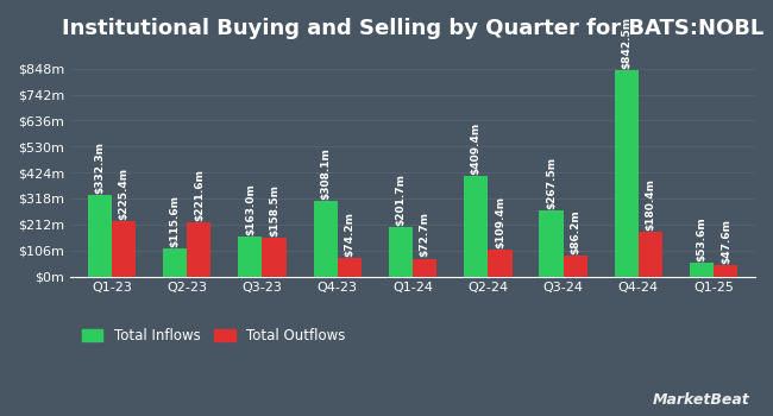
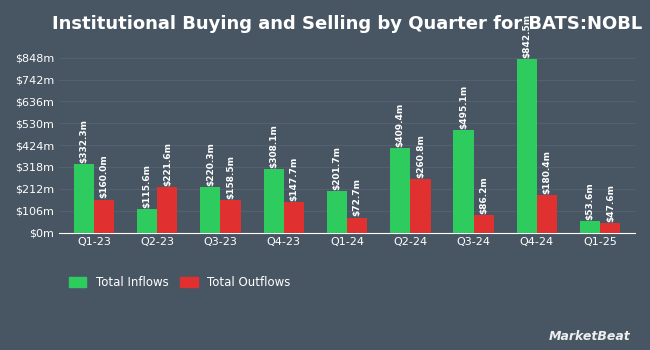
Total Outflows/Q1-23: $225.4m -> $160.0m
Total Inflows/Q3-23: $163.0m -> $220.3m
Total Outflows/Q4-23: $74.2m -> $147.7m
Total Outflows/Q2-24: $109.4m -> $260.8m
Total Inflows/Q3-24: $267.5m -> $495.1m
